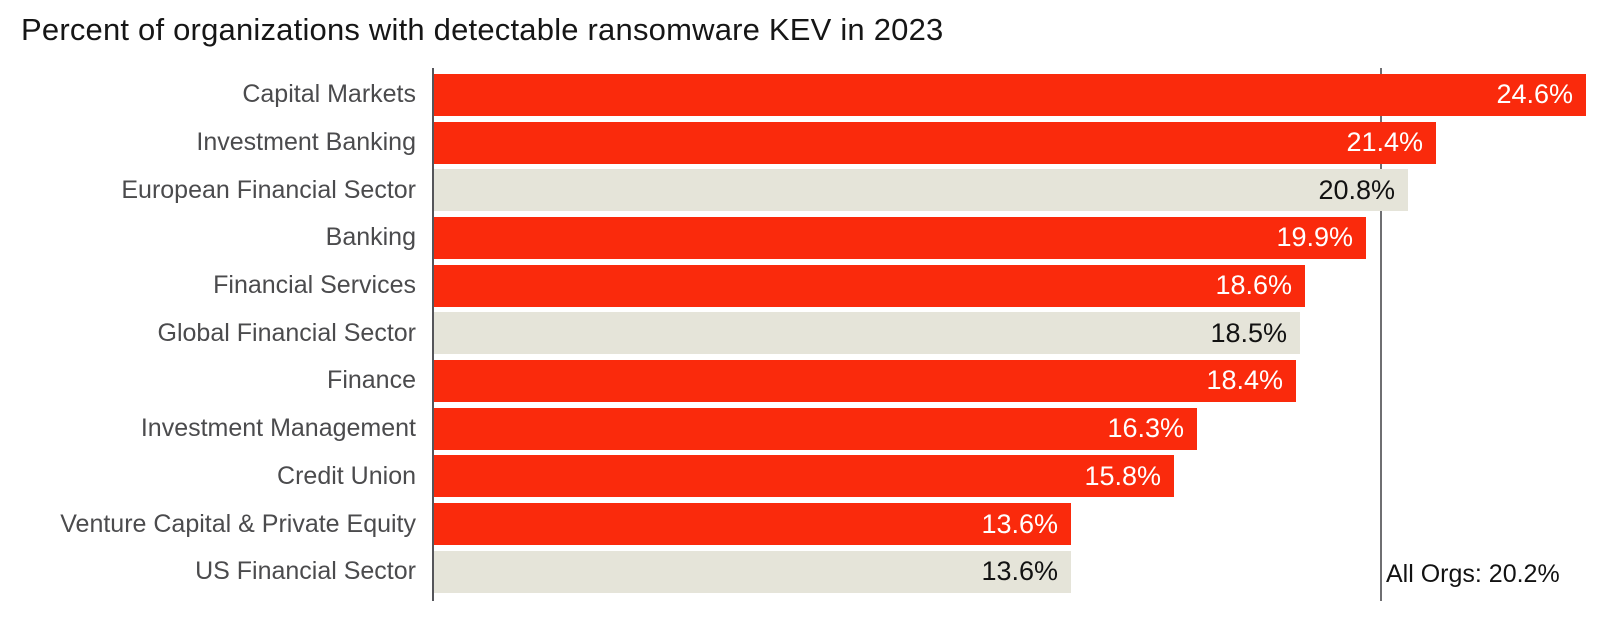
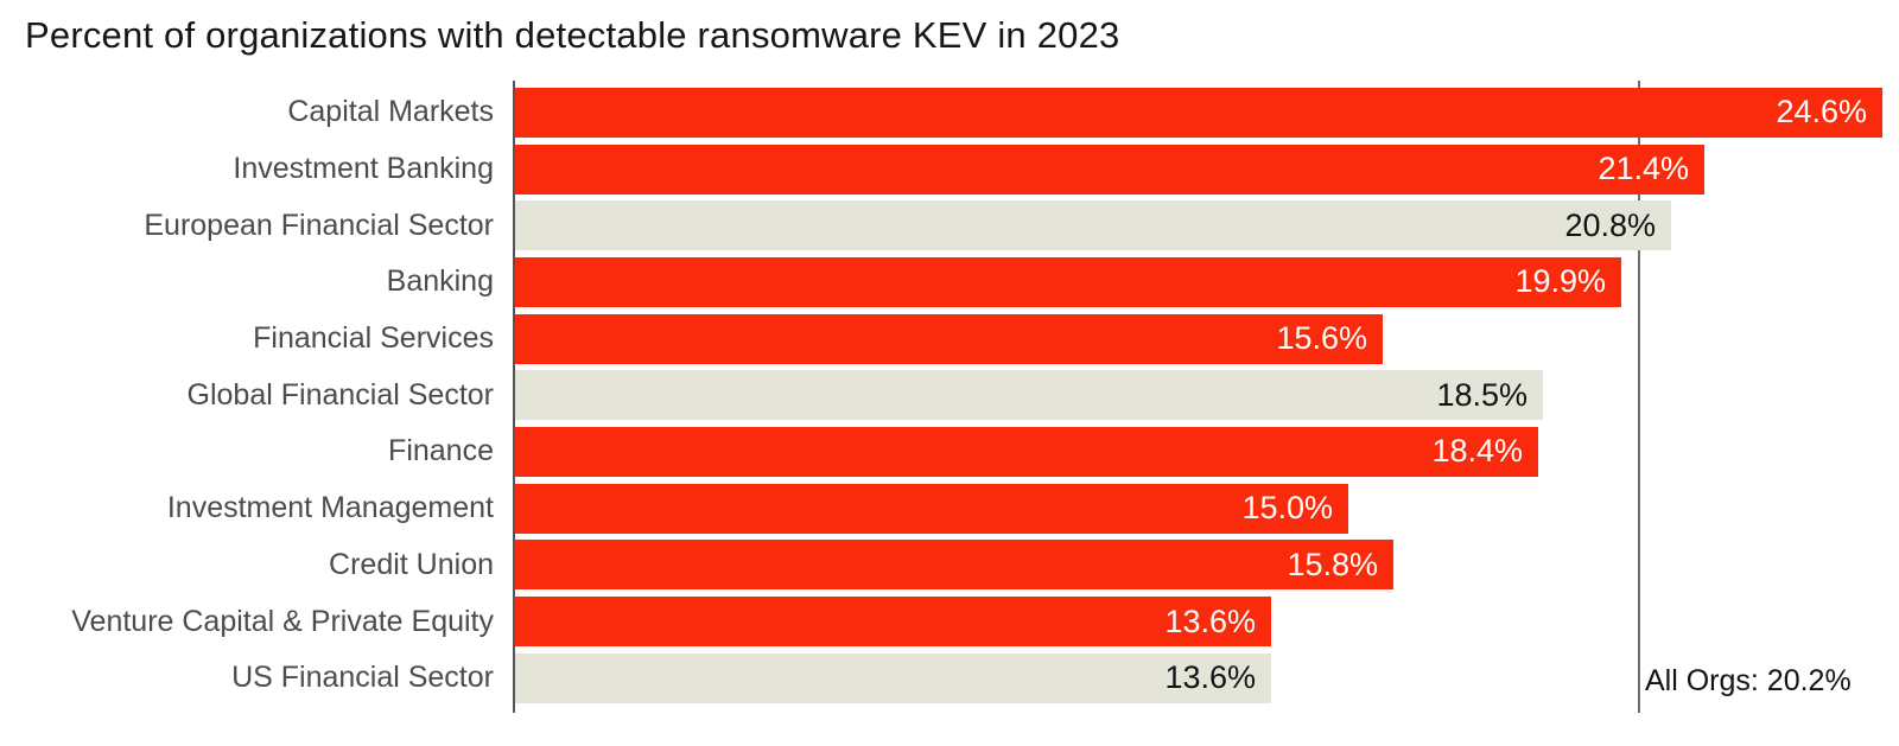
Financial Services: 18.6% -> 15.6%
Investment Management: 16.3% -> 15.0%
